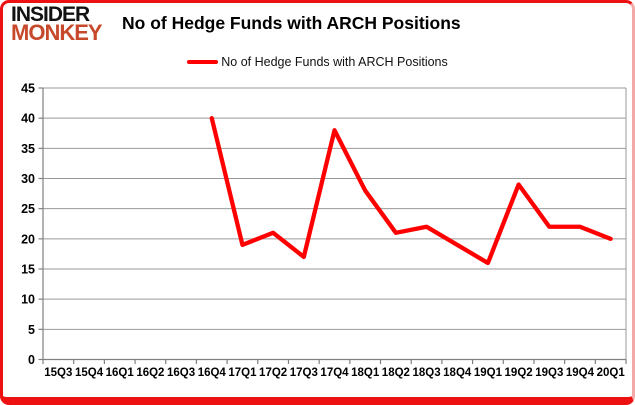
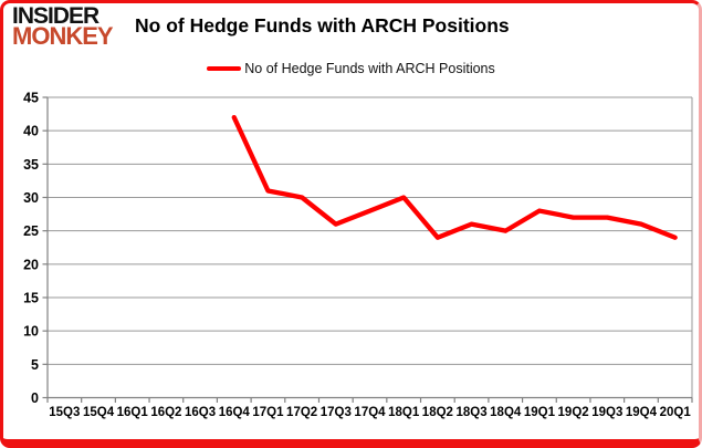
16Q4: 40 -> 42
17Q1: 19 -> 31
17Q2: 21 -> 30
17Q3: 17 -> 26
17Q4: 38 -> 28
18Q1: 28 -> 30
18Q2: 21 -> 24
18Q3: 22 -> 26
18Q4: 19 -> 25
19Q1: 16 -> 28
19Q2: 29 -> 27
19Q3: 22 -> 27
19Q4: 22 -> 26
20Q1: 20 -> 24
